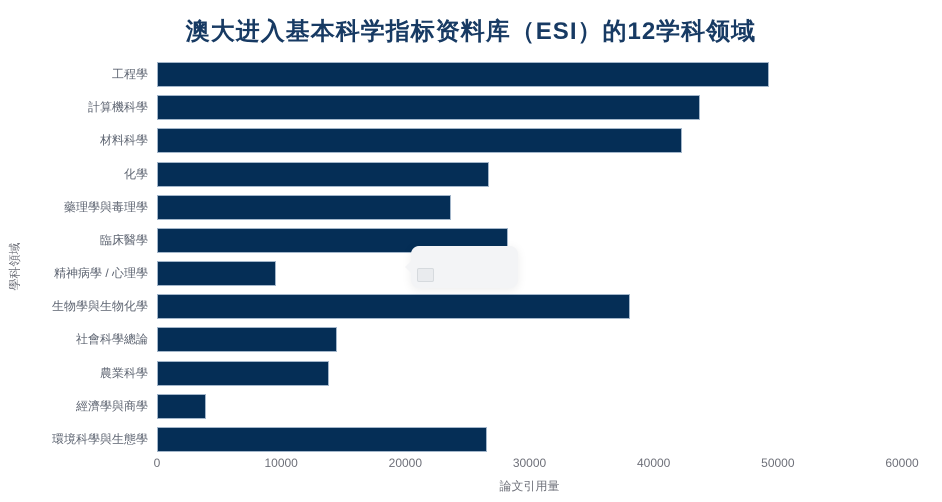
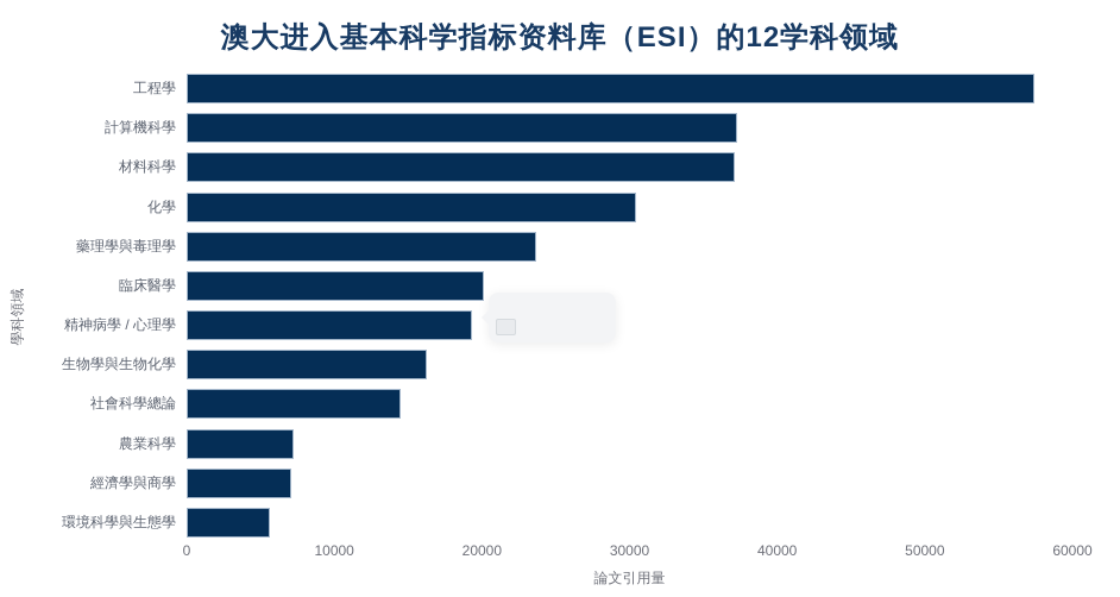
工程學: 49100 -> 57200
計算機科學: 43600 -> 37200
材料科學: 42100 -> 37000
化學: 26600 -> 30200
臨床醫學: 28100 -> 20000
精神病學 / 心理學: 9400 -> 19200
生物學與生物化學: 37900 -> 16100
農業科學: 13700 -> 7100
經濟學與商學: 3800 -> 7000
環境科學與生態學: 26400 -> 5400
